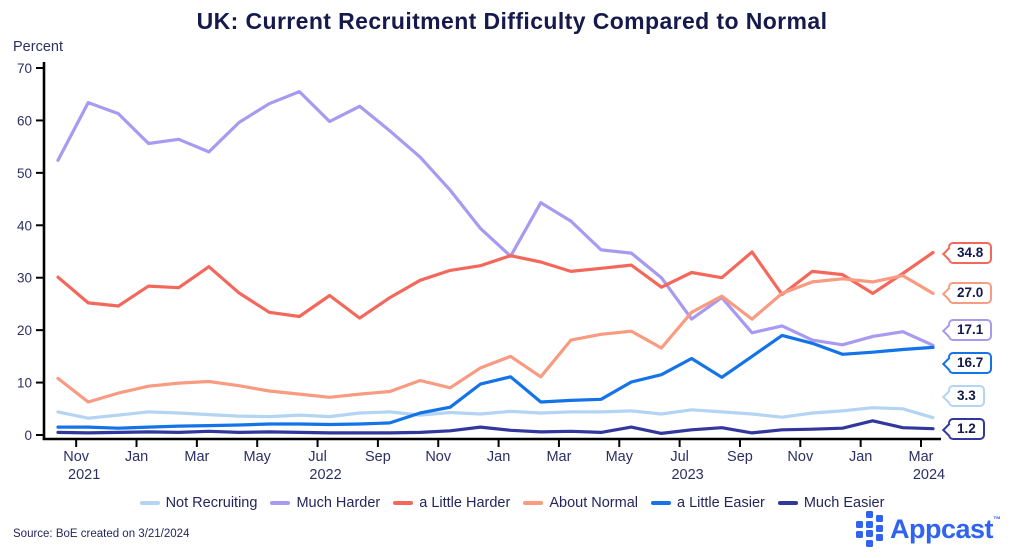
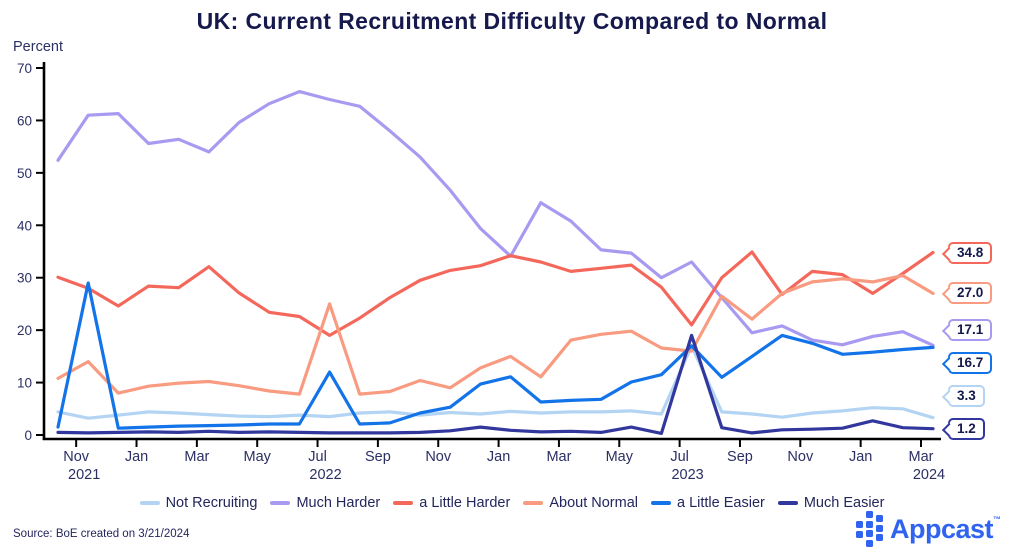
Much Harder/Nov 2021: 63 -> 61
a Little Harder/Nov 2021: 25 -> 28
About Normal/Nov 2021: 6 -> 14
a Little Easier/Nov 2021: 2 -> 29
Much Harder/Jul 2022: 60 -> 64
a Little Harder/Jul 2022: 27 -> 19
About Normal/Jul 2022: 7 -> 25
a Little Easier/Jul 2022: 2 -> 12
Not Recruiting/Jul 2023: 5 -> 17
Much Harder/Jul 2023: 22 -> 33
a Little Harder/Jul 2023: 31 -> 21
About Normal/Jul 2023: 23 -> 16
a Little Easier/Jul 2023: 15 -> 17
Much Easier/Jul 2023: 1 -> 19
